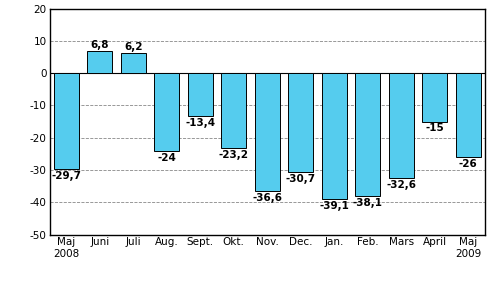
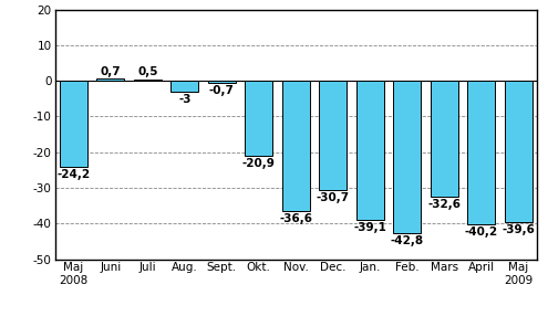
Maj 2008: -29,7 -> -24,2
Juni: 6,8 -> 0,7
Juli: 6,2 -> 0,5
Aug.: -24 -> -3
Sept.: -13,4 -> -0,7
Okt.: -23,2 -> -20,9
Feb.: -38,1 -> -42,8
April: -15 -> -40,2
Maj 2009: -26 -> -39,6
